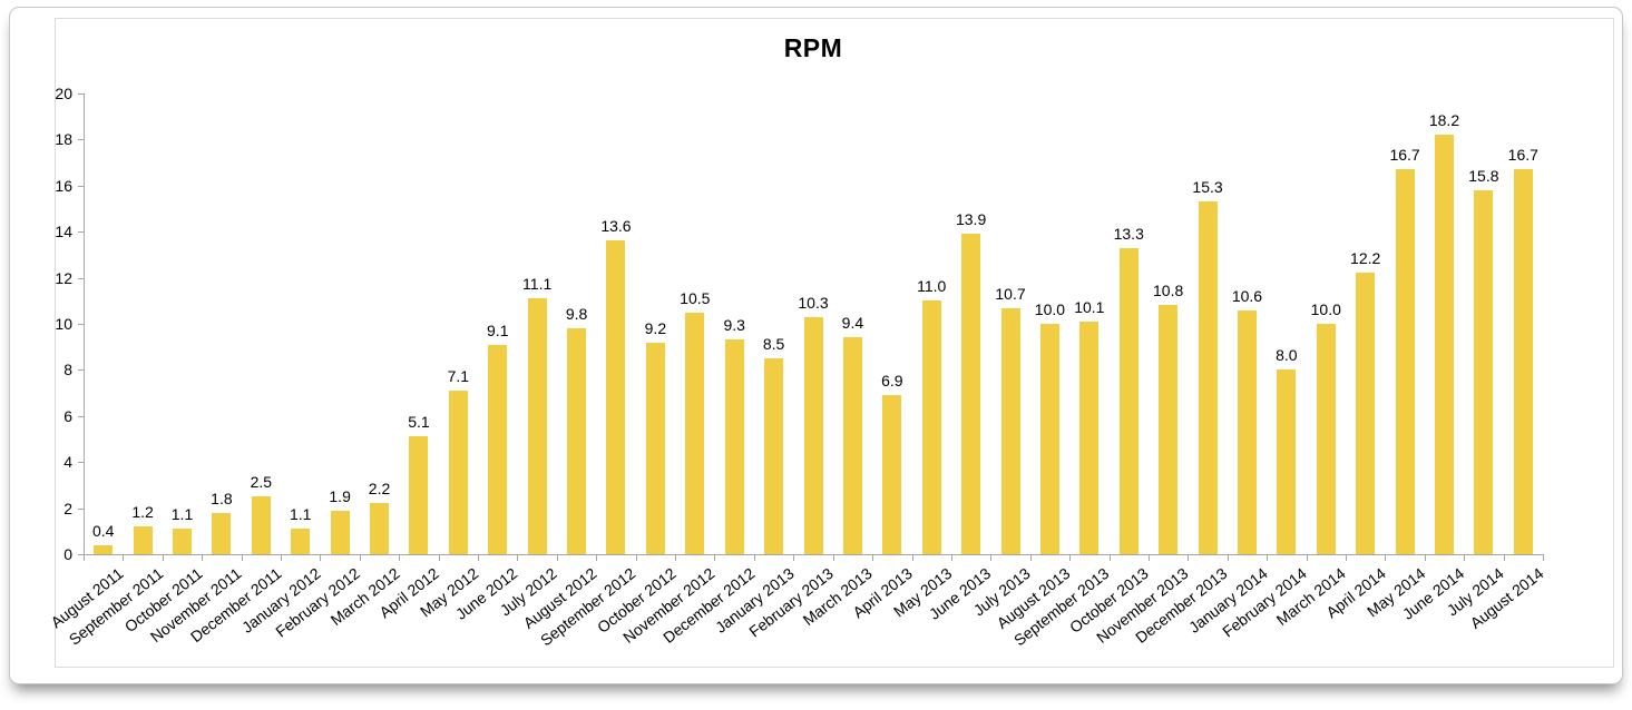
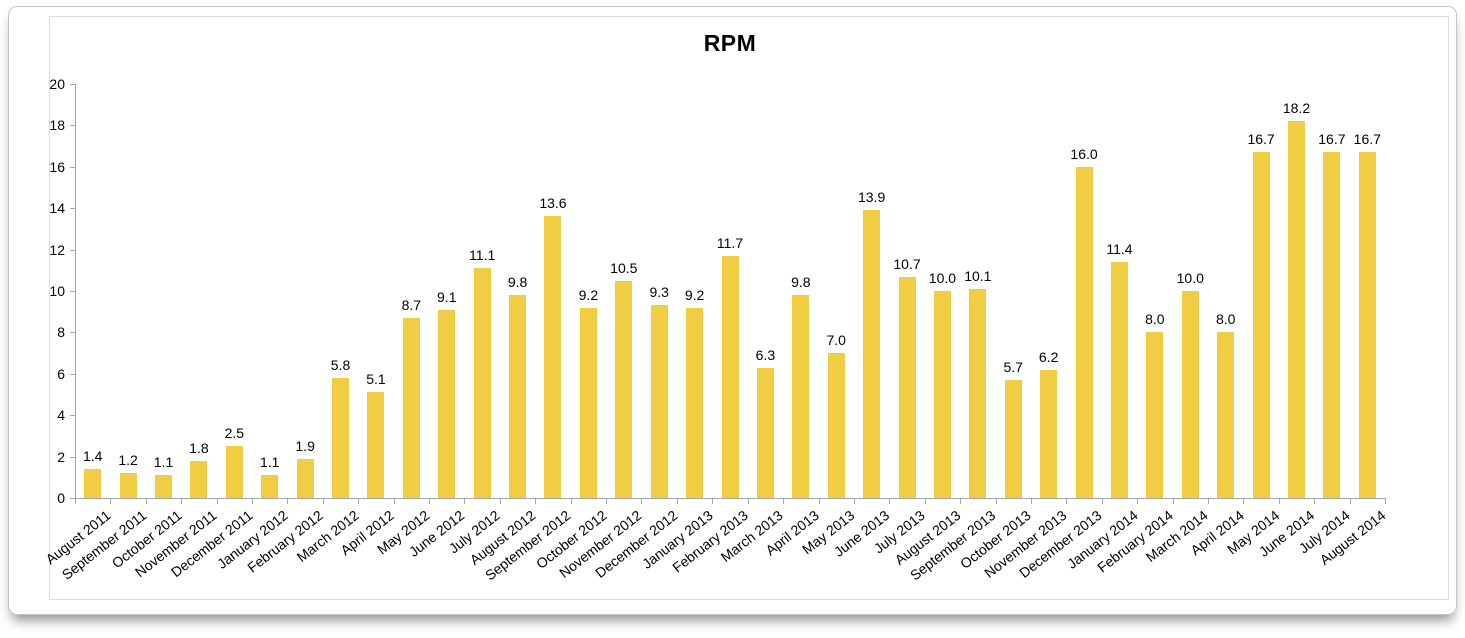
August 2011: 0.4 -> 1.4
March 2012: 2.2 -> 5.8
May 2012: 7.1 -> 8.7
January 2013: 8.5 -> 9.2
February 2013: 10.3 -> 11.7
March 2013: 9.4 -> 6.3
April 2013: 6.9 -> 9.8
May 2013: 11.0 -> 7.0
October 2013: 13.3 -> 5.7
November 2013: 10.8 -> 6.2
December 2013: 15.3 -> 16.0
January 2014: 10.6 -> 11.4
April 2014: 12.2 -> 8.0
July 2014: 15.8 -> 16.7
